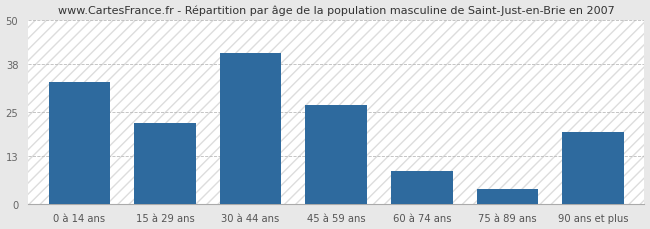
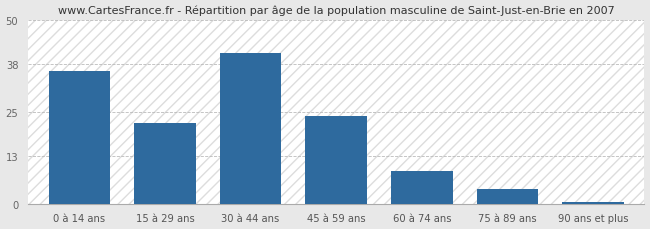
0 à 14 ans: 33.0 -> 36.0
45 à 59 ans: 27.0 -> 24.0
90 ans et plus: 19.5 -> 0.5
